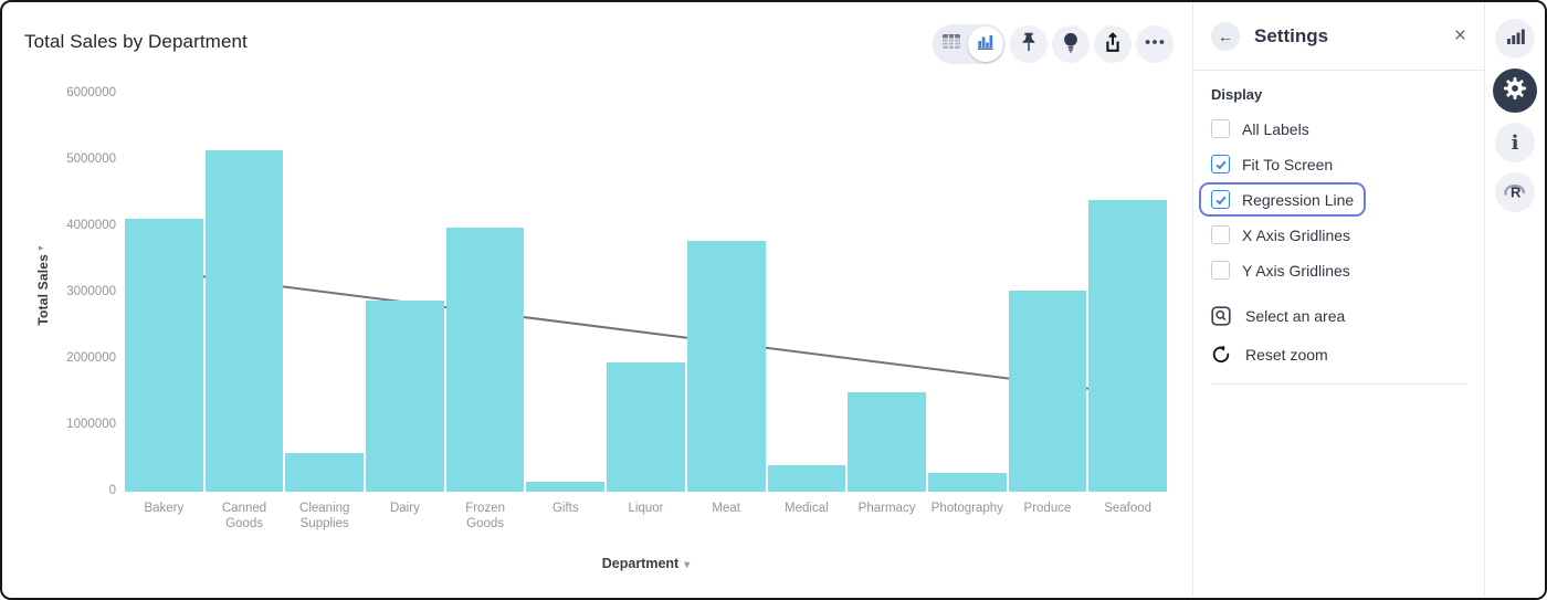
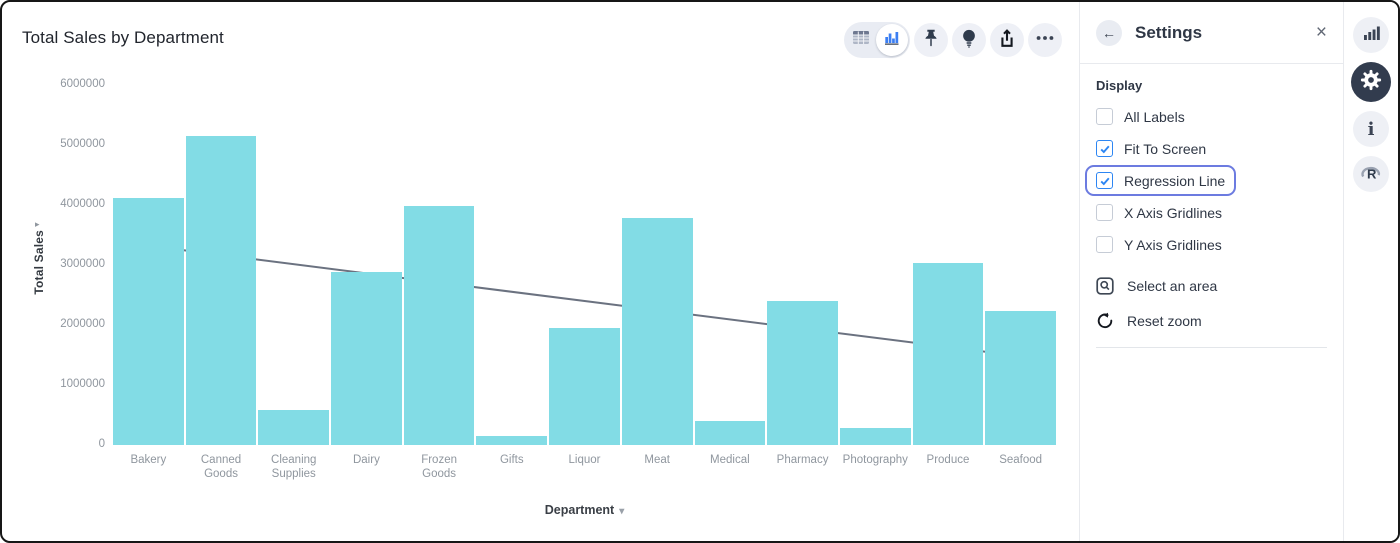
Pharmacy: 1500000 -> 2400000
Seafood: 4400000 -> 2200000
